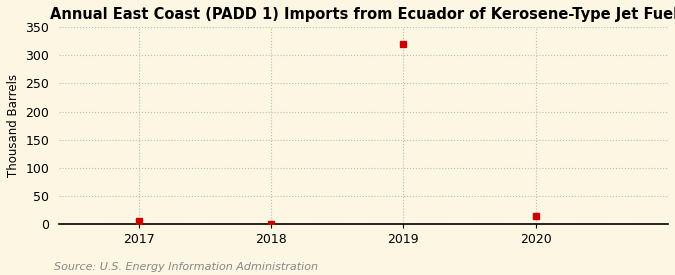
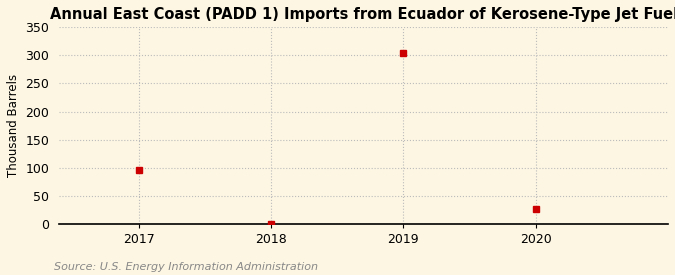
2017: 5 -> 96
2019: 320 -> 304
2020: 14 -> 26
